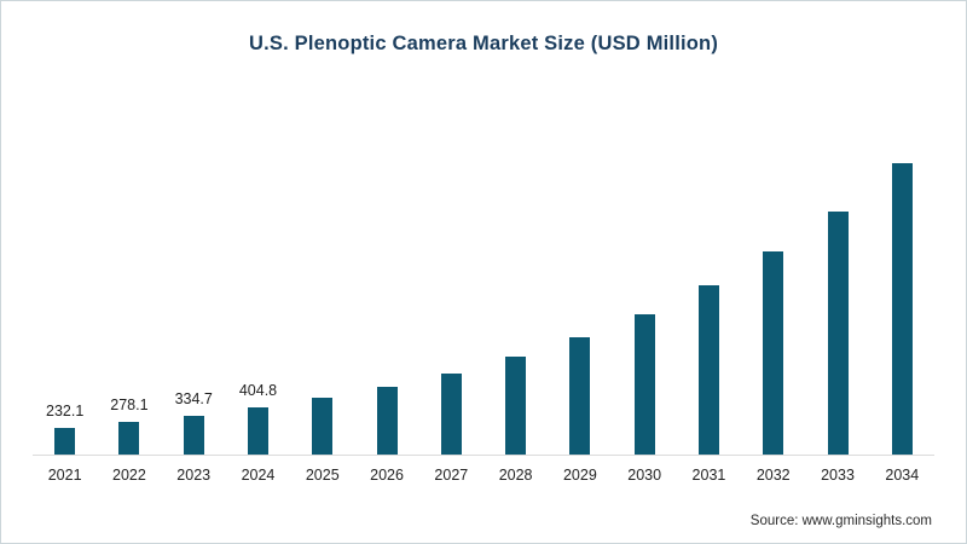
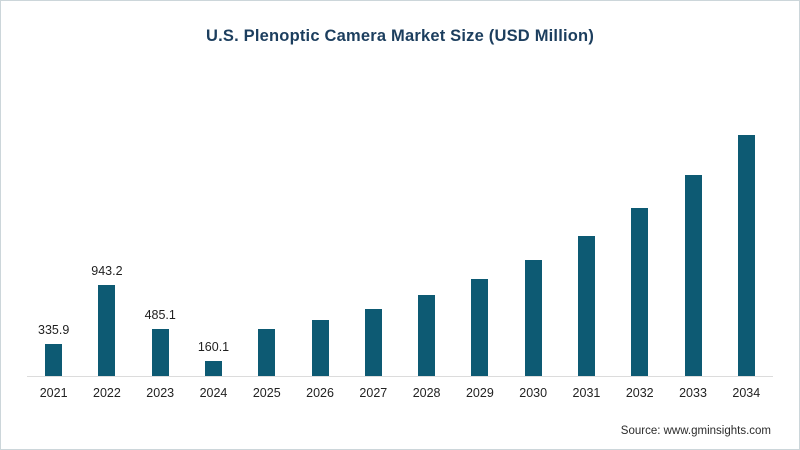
2021: 232.1 -> 335.9
2022: 278.1 -> 943.2
2023: 334.7 -> 485.1
2024: 404.8 -> 160.1
